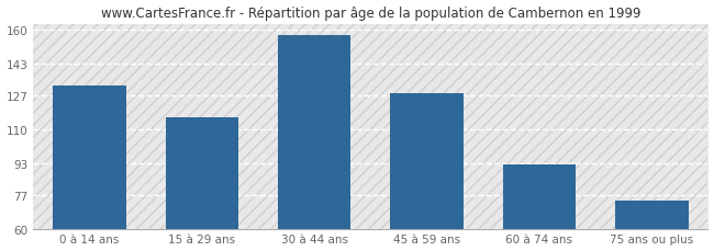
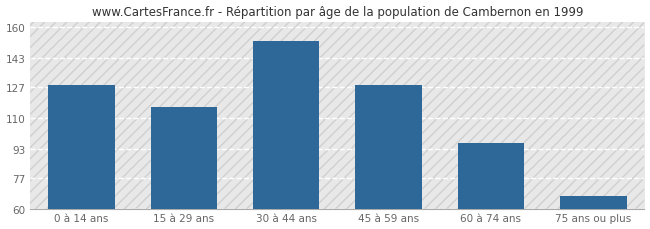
0 à 14 ans: 132 -> 128
30 à 44 ans: 157 -> 152
60 à 74 ans: 92 -> 96
75 ans ou plus: 74 -> 67
